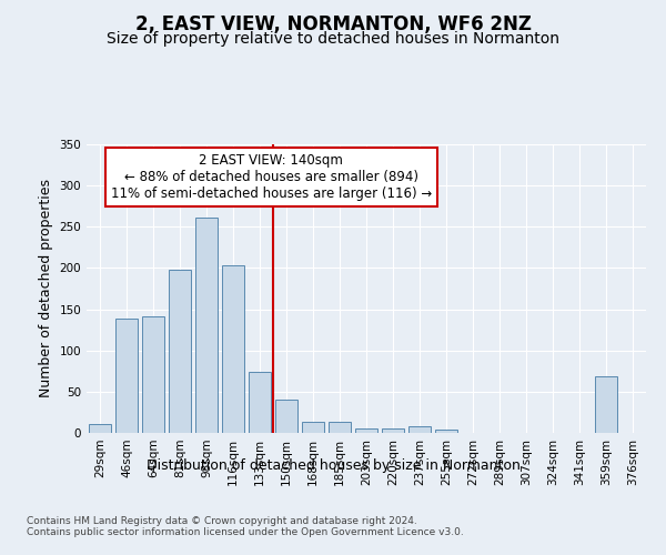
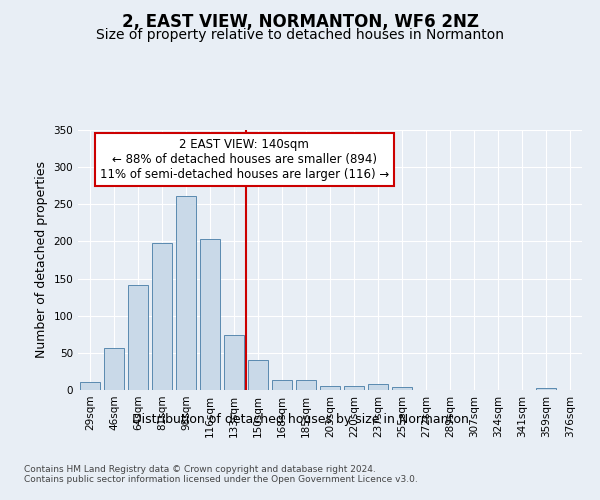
46sqm: 138 -> 57
359sqm: 68 -> 3
